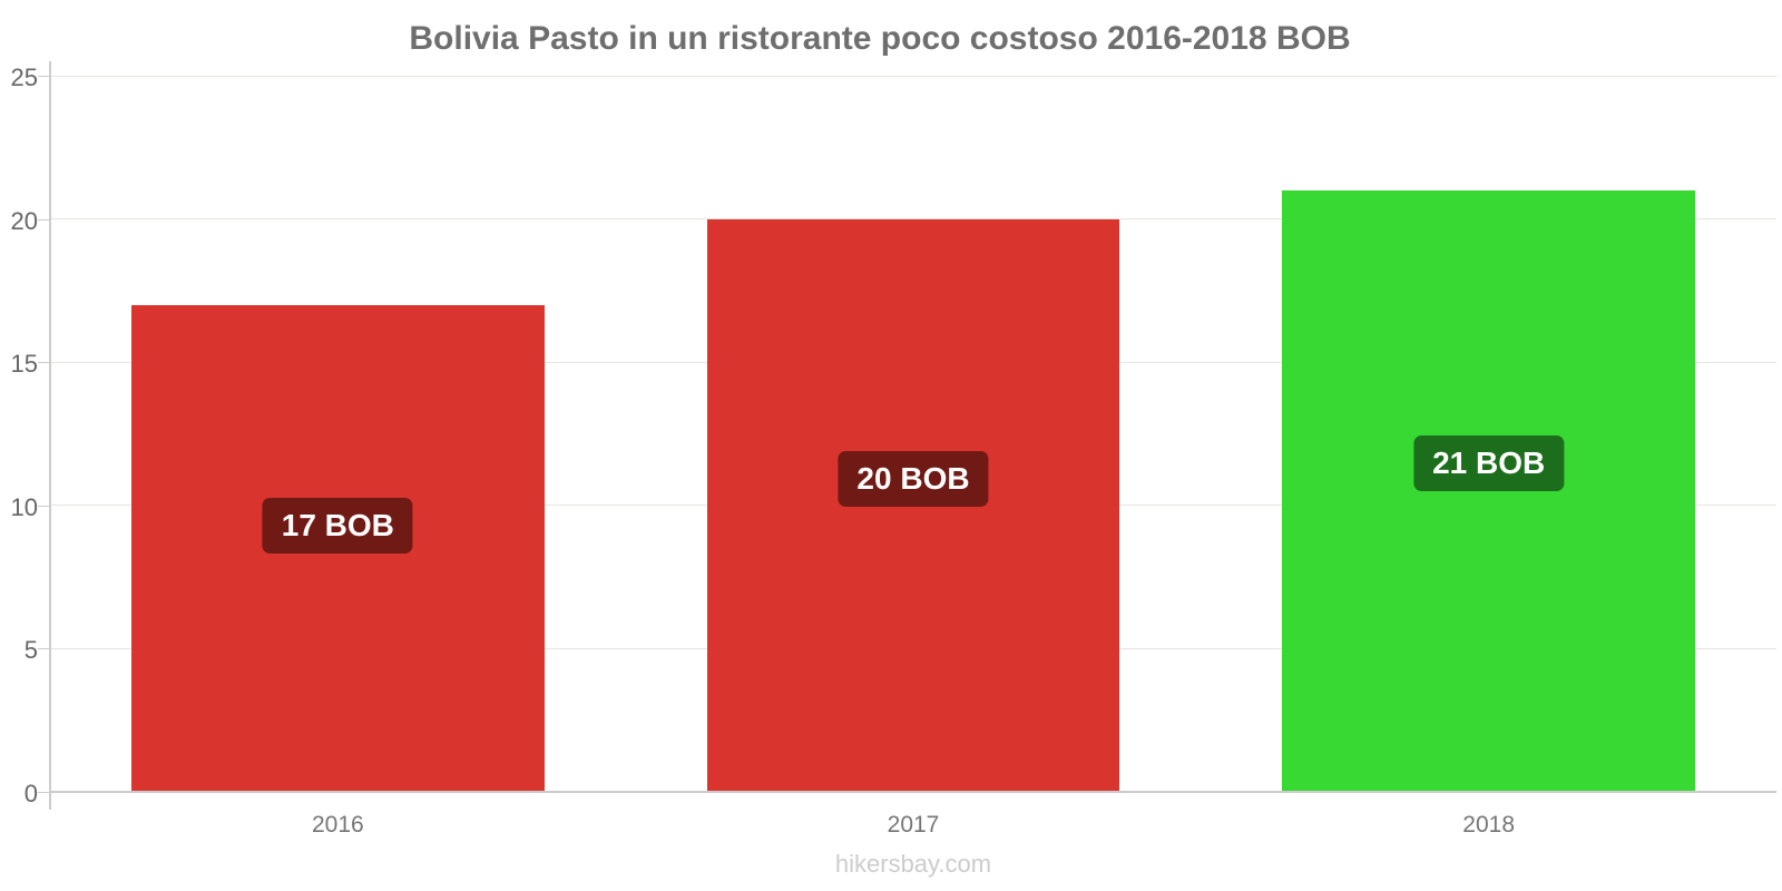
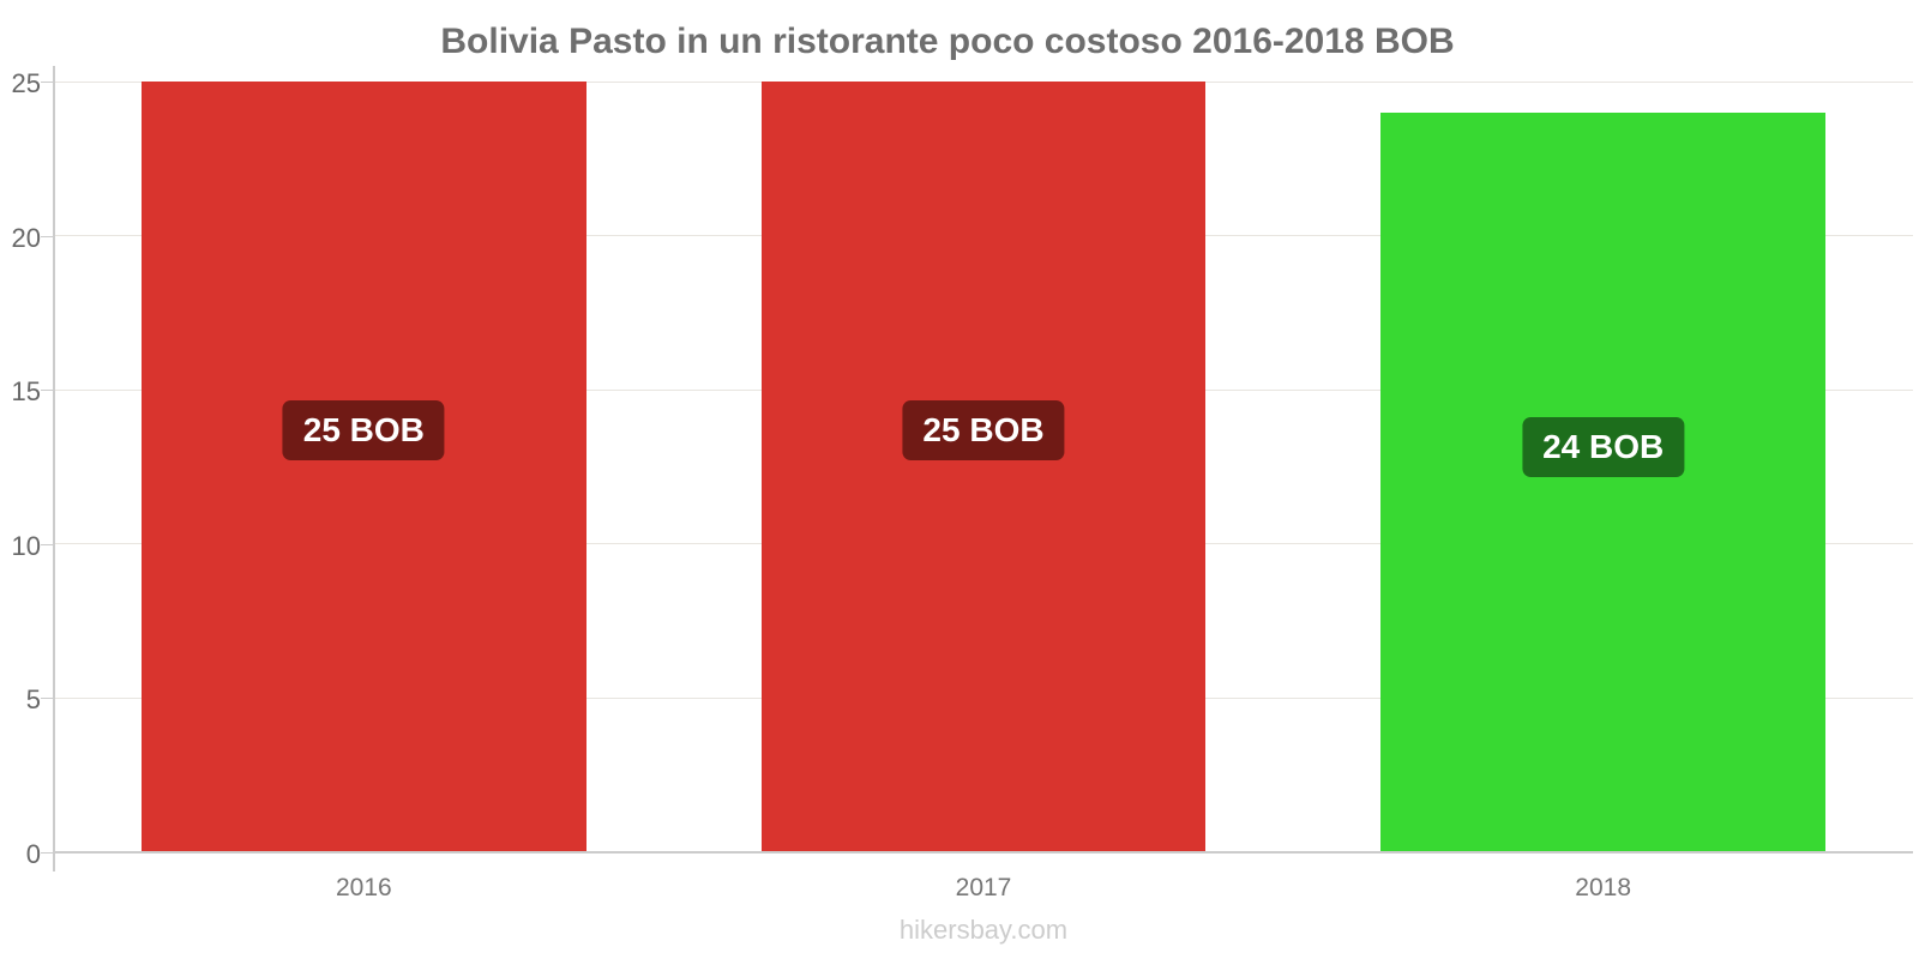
2016: 17 -> 25
2017: 20 -> 25
2018: 21 -> 24
